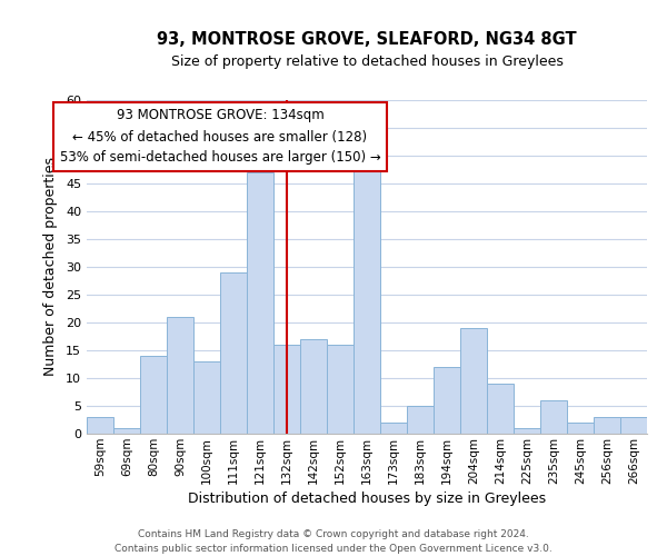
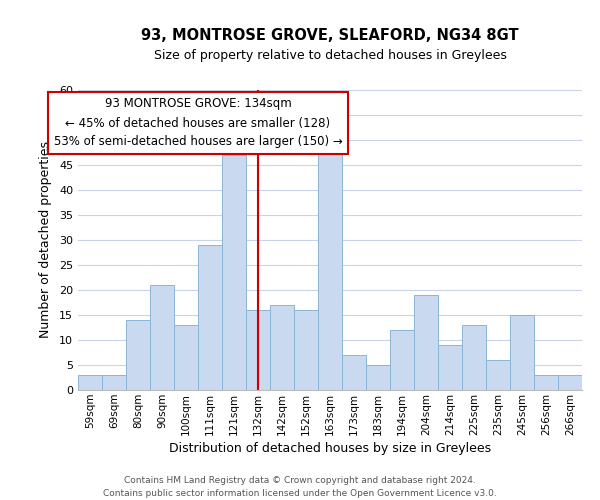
69sqm: 1 -> 3
173sqm: 2 -> 7
225sqm: 1 -> 13
245sqm: 2 -> 15
